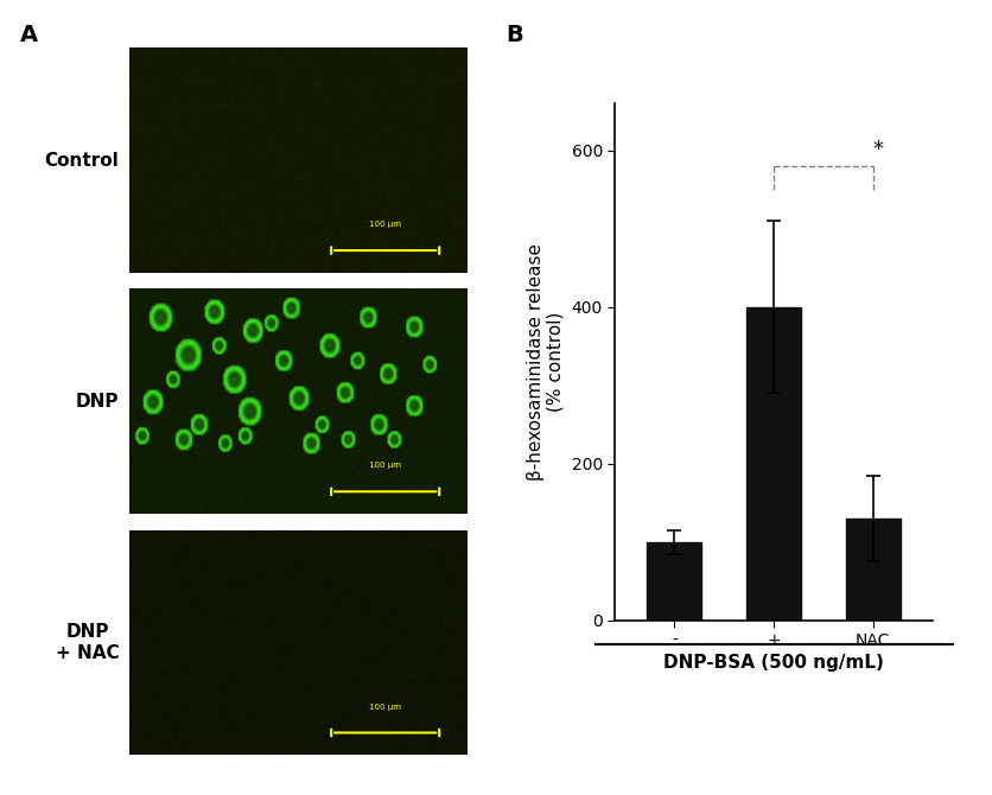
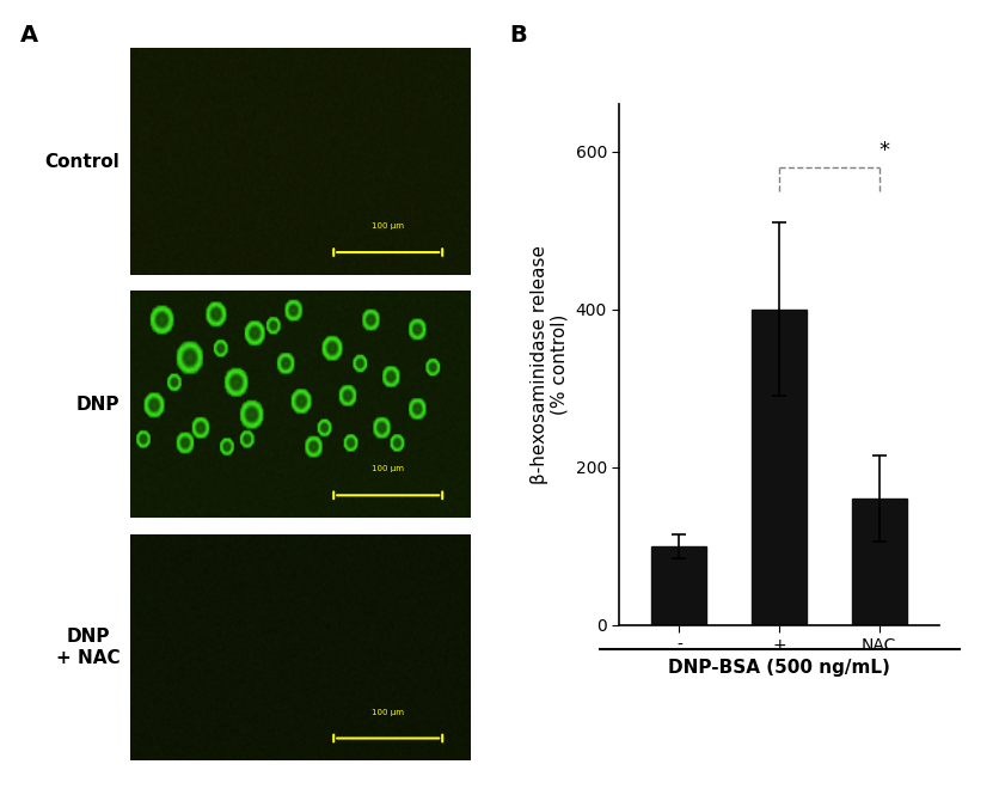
NAC: 130 -> 160
